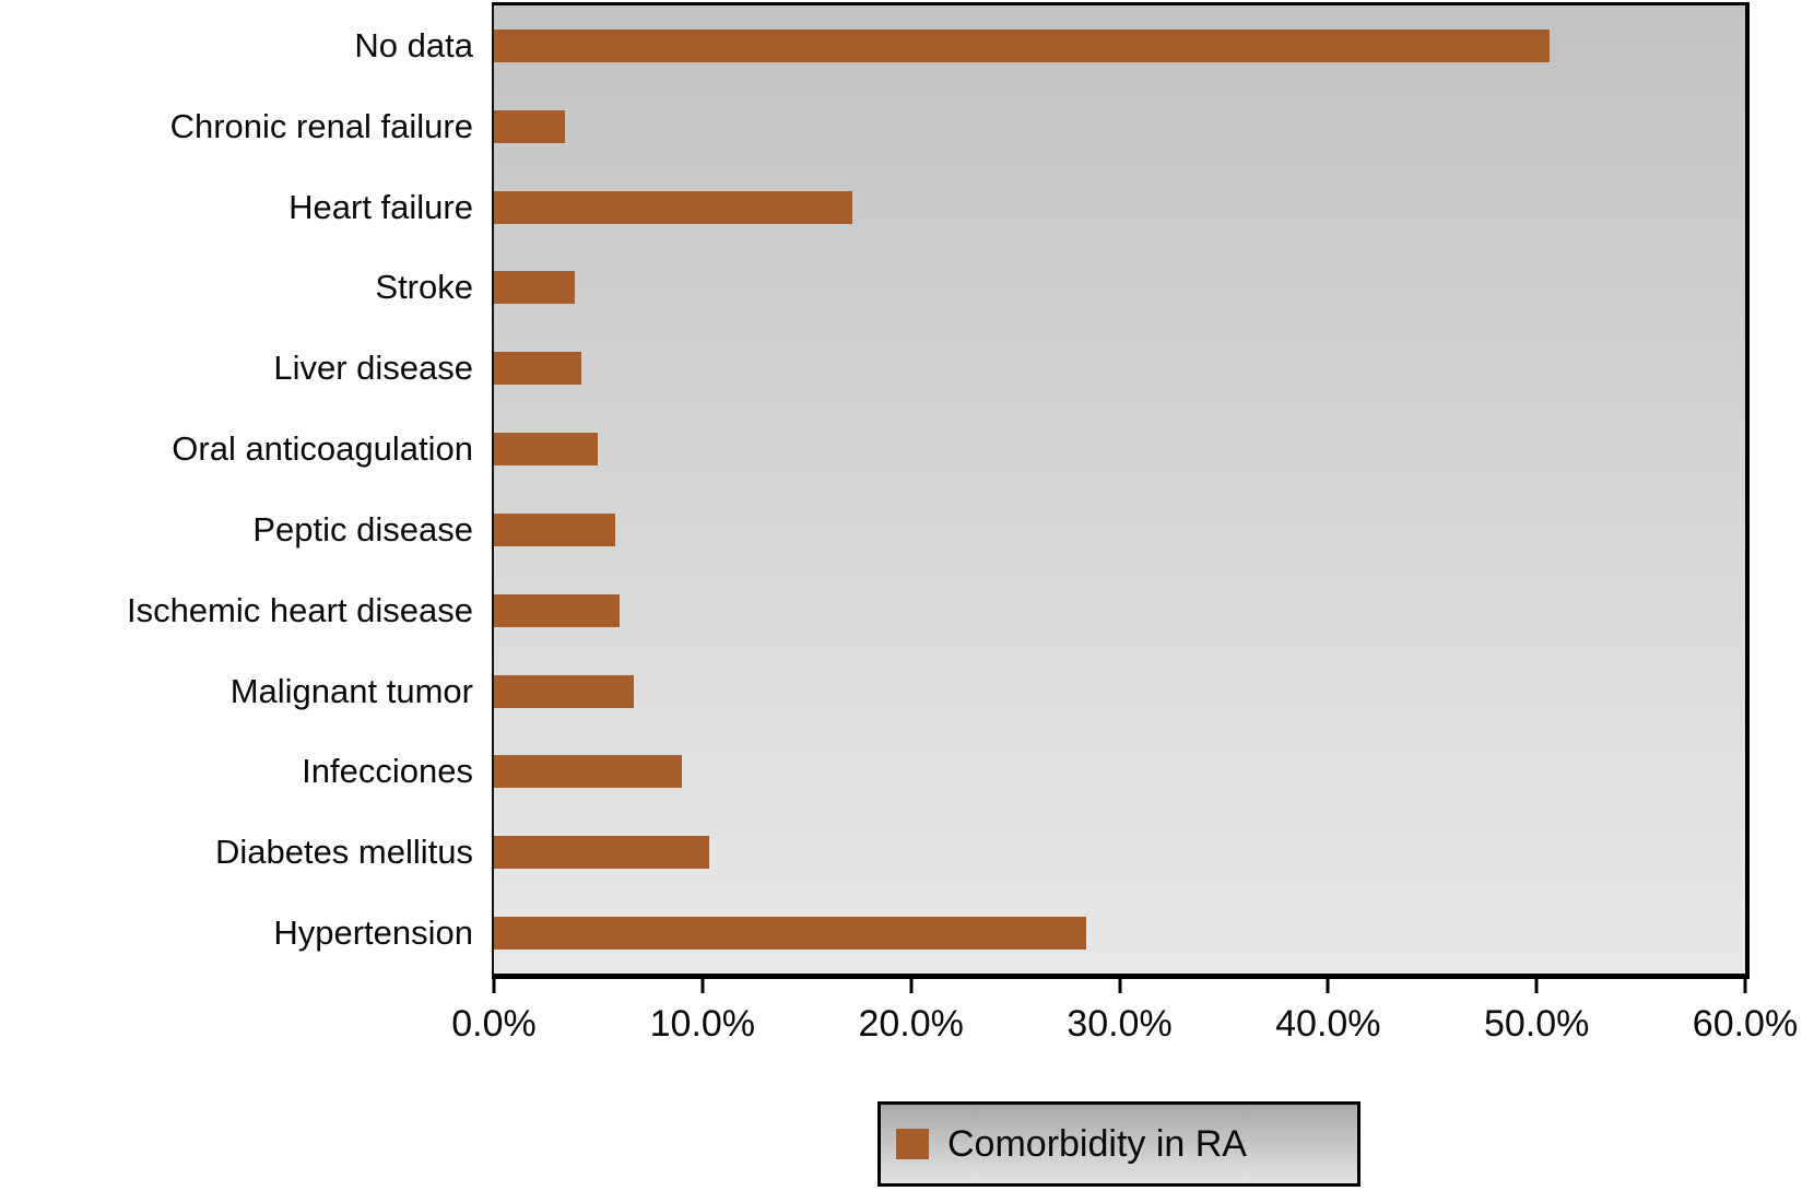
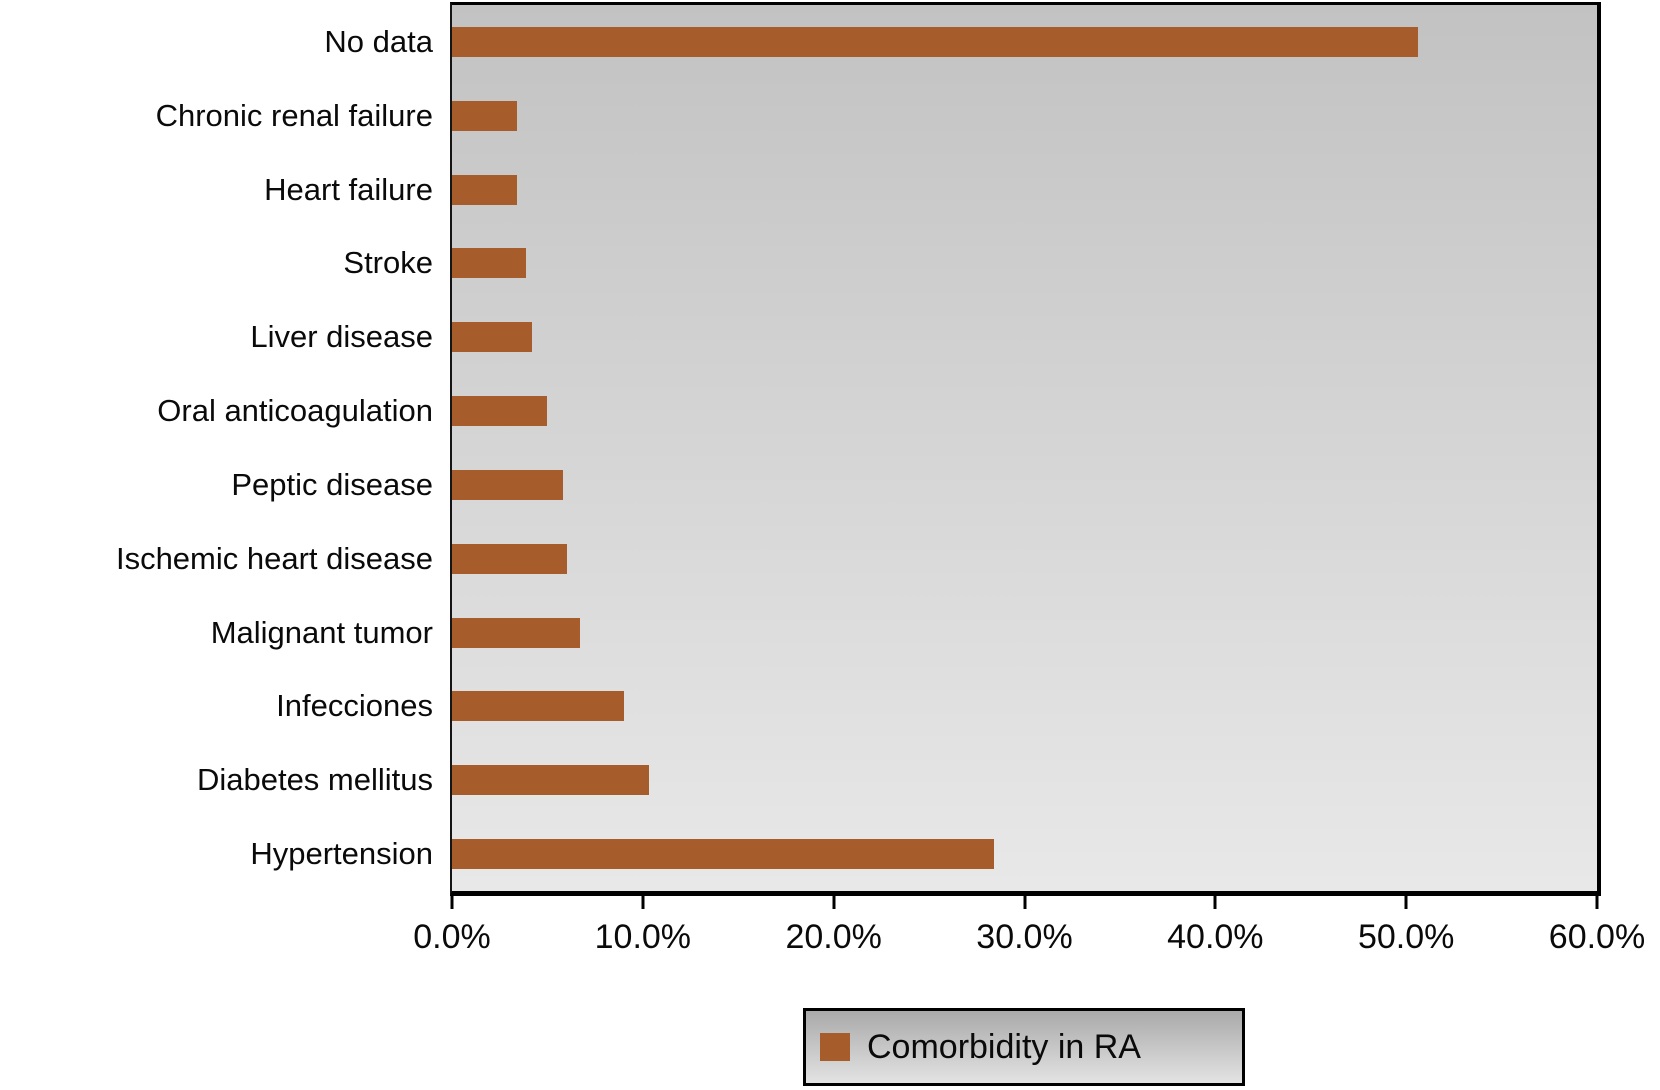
Heart failure: 17.2% -> 3.4%
